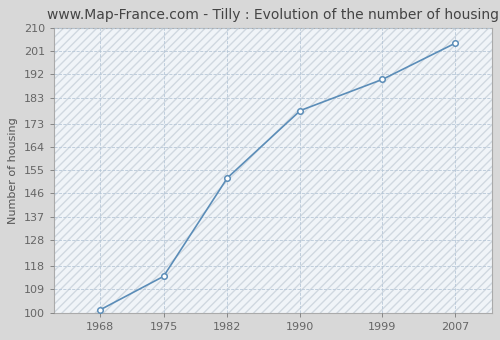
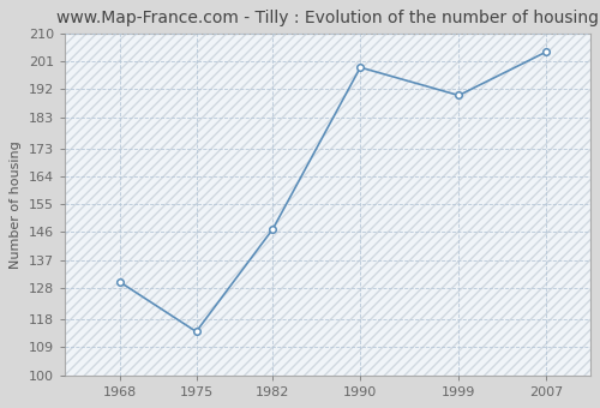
1968: 101 -> 130
1982: 152 -> 147
1990: 178 -> 199
